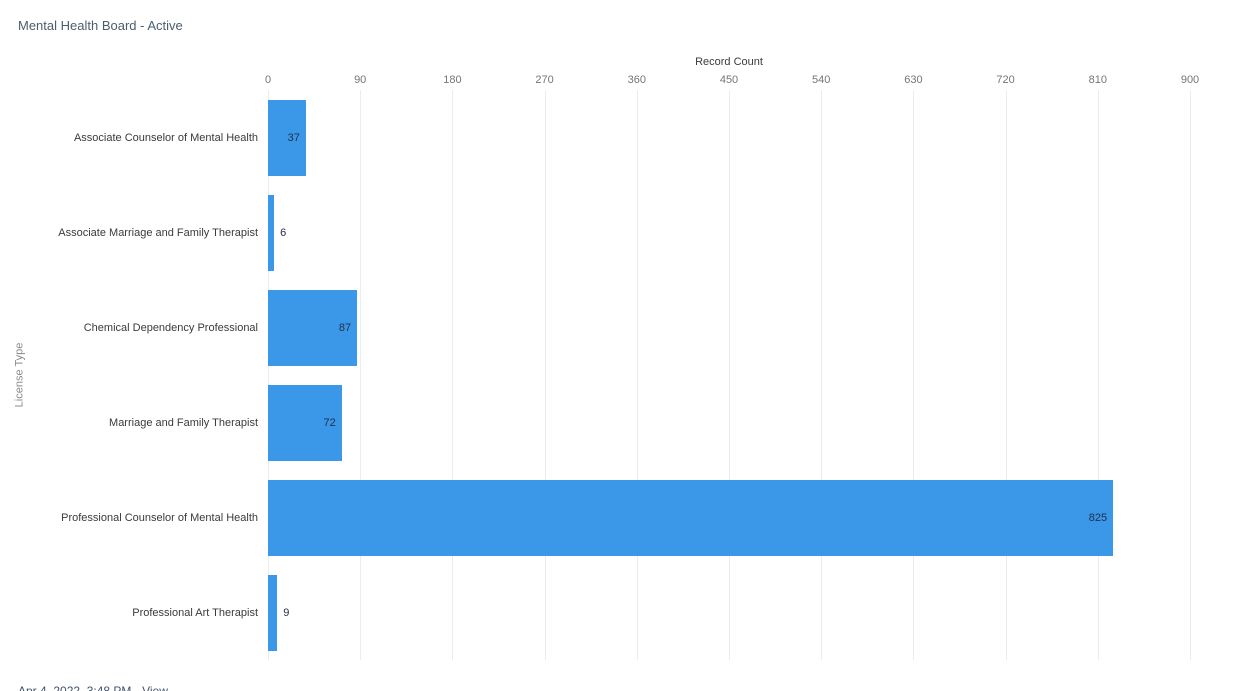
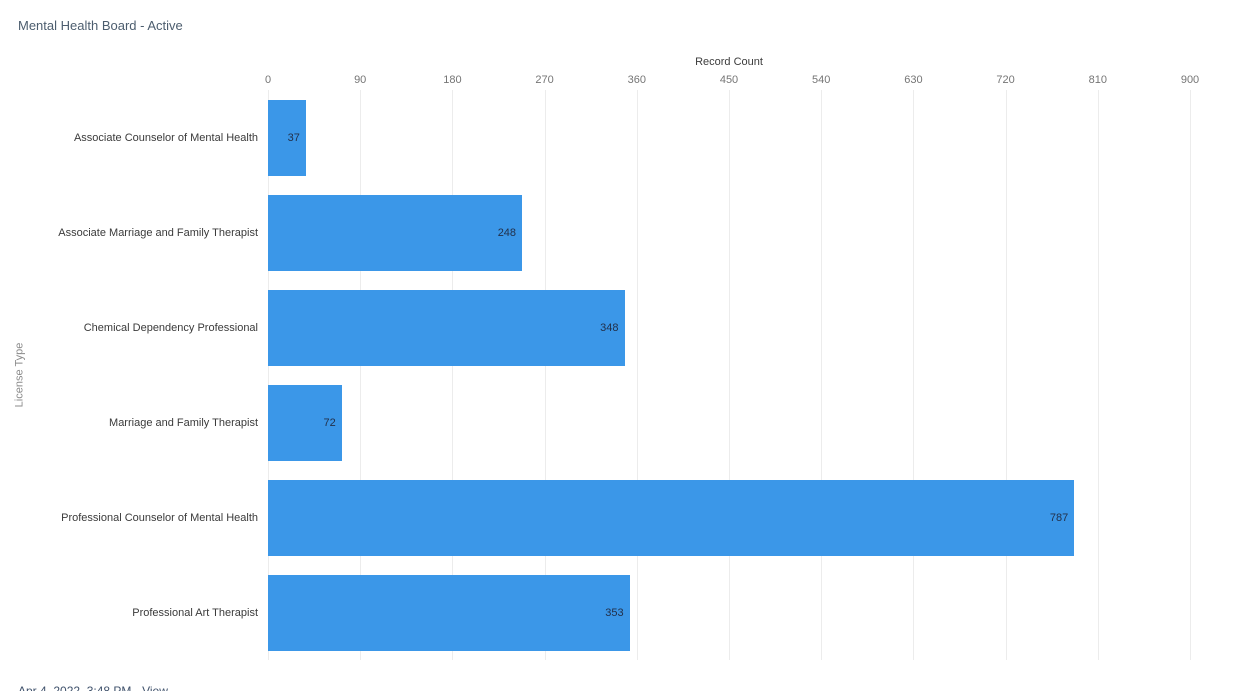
Associate Marriage and Family Therapist: 6 -> 248
Chemical Dependency Professional: 87 -> 348
Professional Counselor of Mental Health: 825 -> 787
Professional Art Therapist: 9 -> 353
